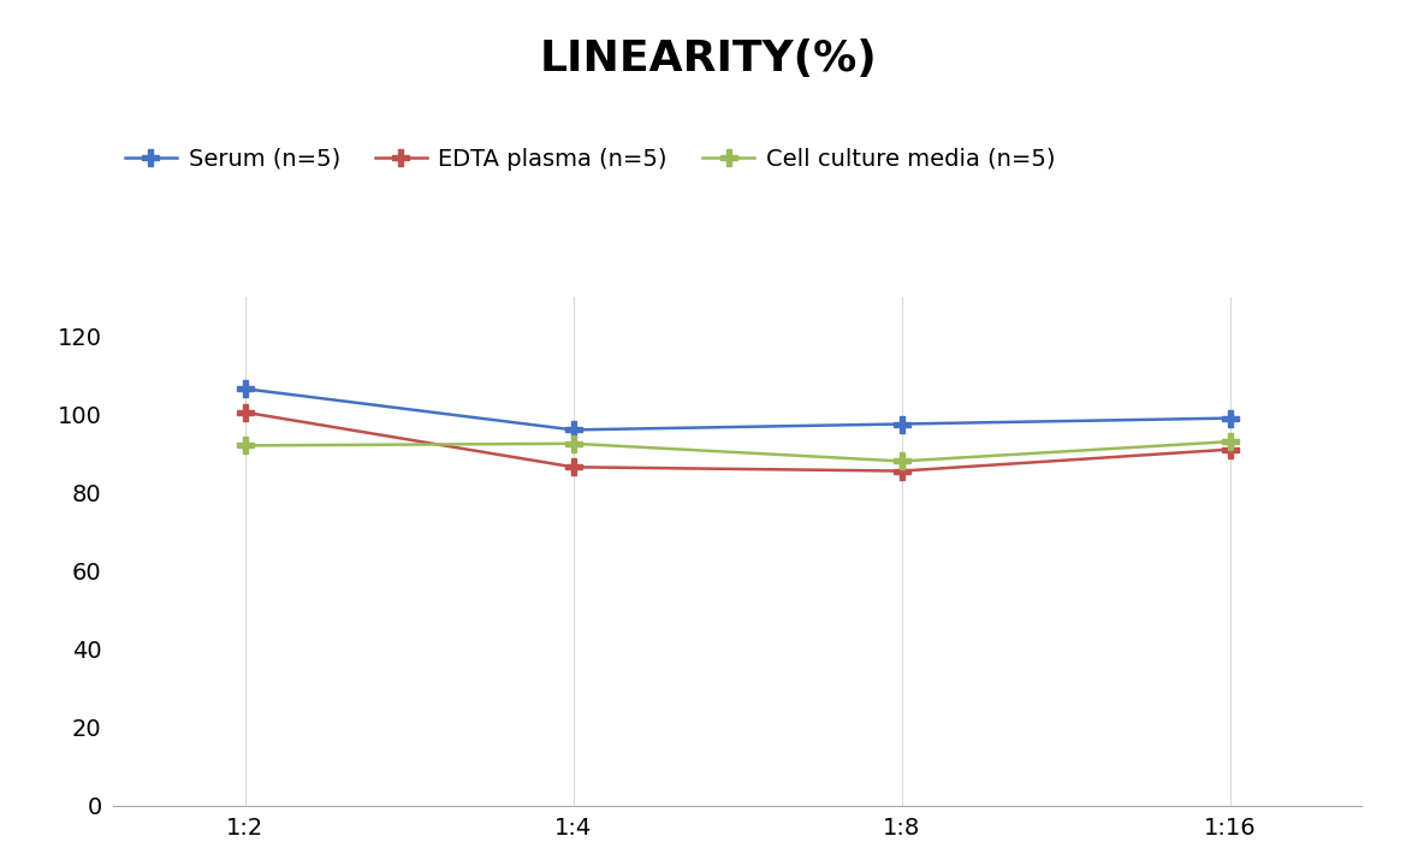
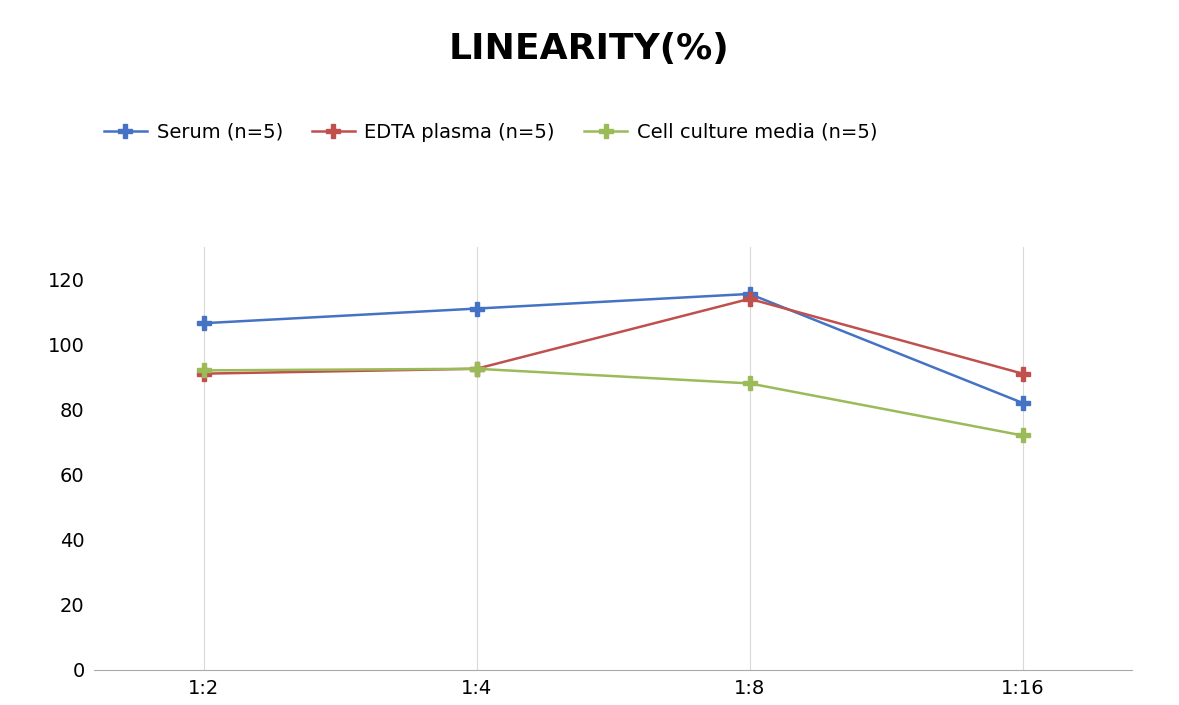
EDTA plasma (n=5)/1:2: 100.5 -> 91.0
Serum (n=5)/1:4: 96.0 -> 111.0
EDTA plasma (n=5)/1:4: 86.5 -> 92.5
Serum (n=5)/1:8: 97.5 -> 115.5
EDTA plasma (n=5)/1:8: 85.5 -> 114.0
Serum (n=5)/1:16: 99.0 -> 82.0
Cell culture media (n=5)/1:16: 93.0 -> 72.0
